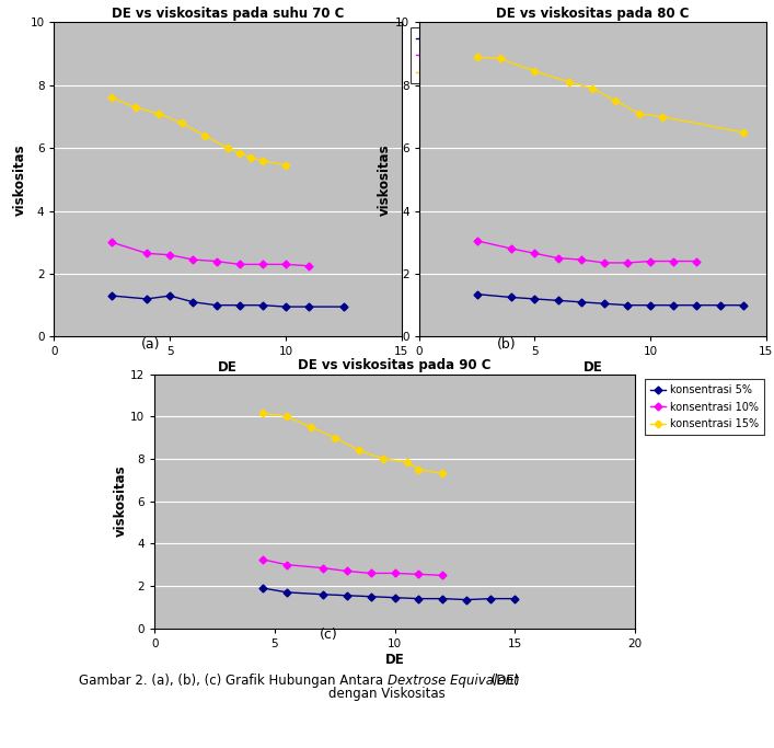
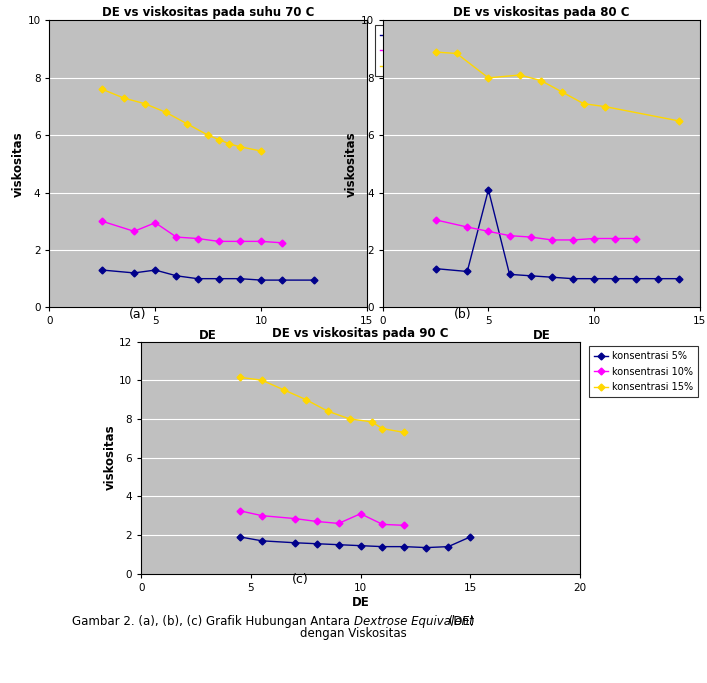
DE vs viskositas pada suhu 70 C/konsentrasi 10%/5: 2.60 -> 2.95
DE vs viskositas pada 80 C/konsentrasi 5%/5: 1.20 -> 4.10
DE vs viskositas pada 80 C/konsentrasi 15%/5: 8.45 -> 8.00
DE vs viskositas pada 90 C/konsentrasi 10%/10: 2.6 -> 3.1
DE vs viskositas pada 90 C/konsentrasi 5%/15: 1.4 -> 1.9
